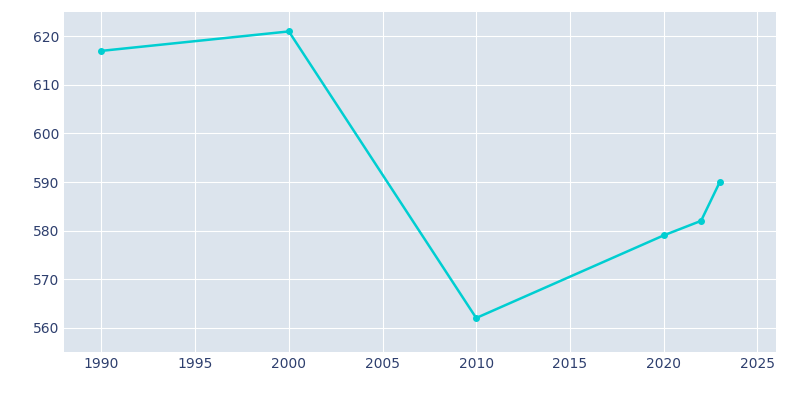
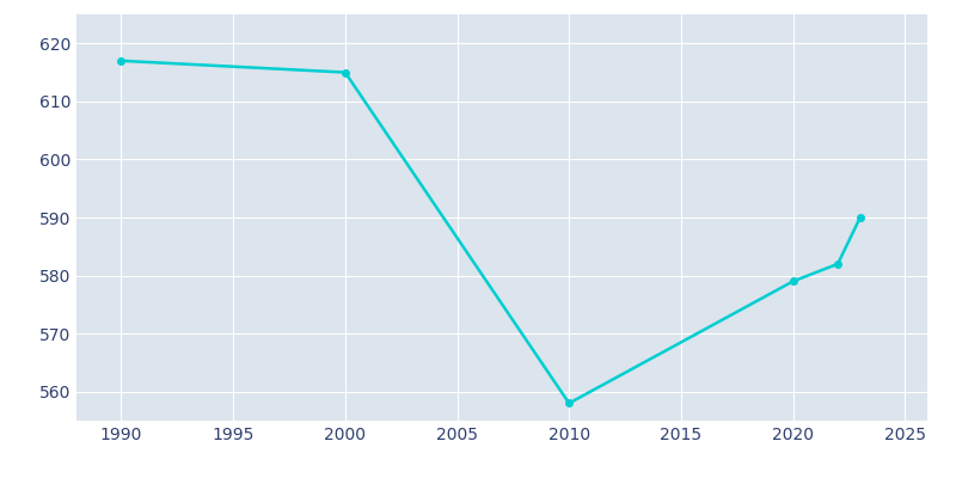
2000: 621 -> 615
2010: 562 -> 558
